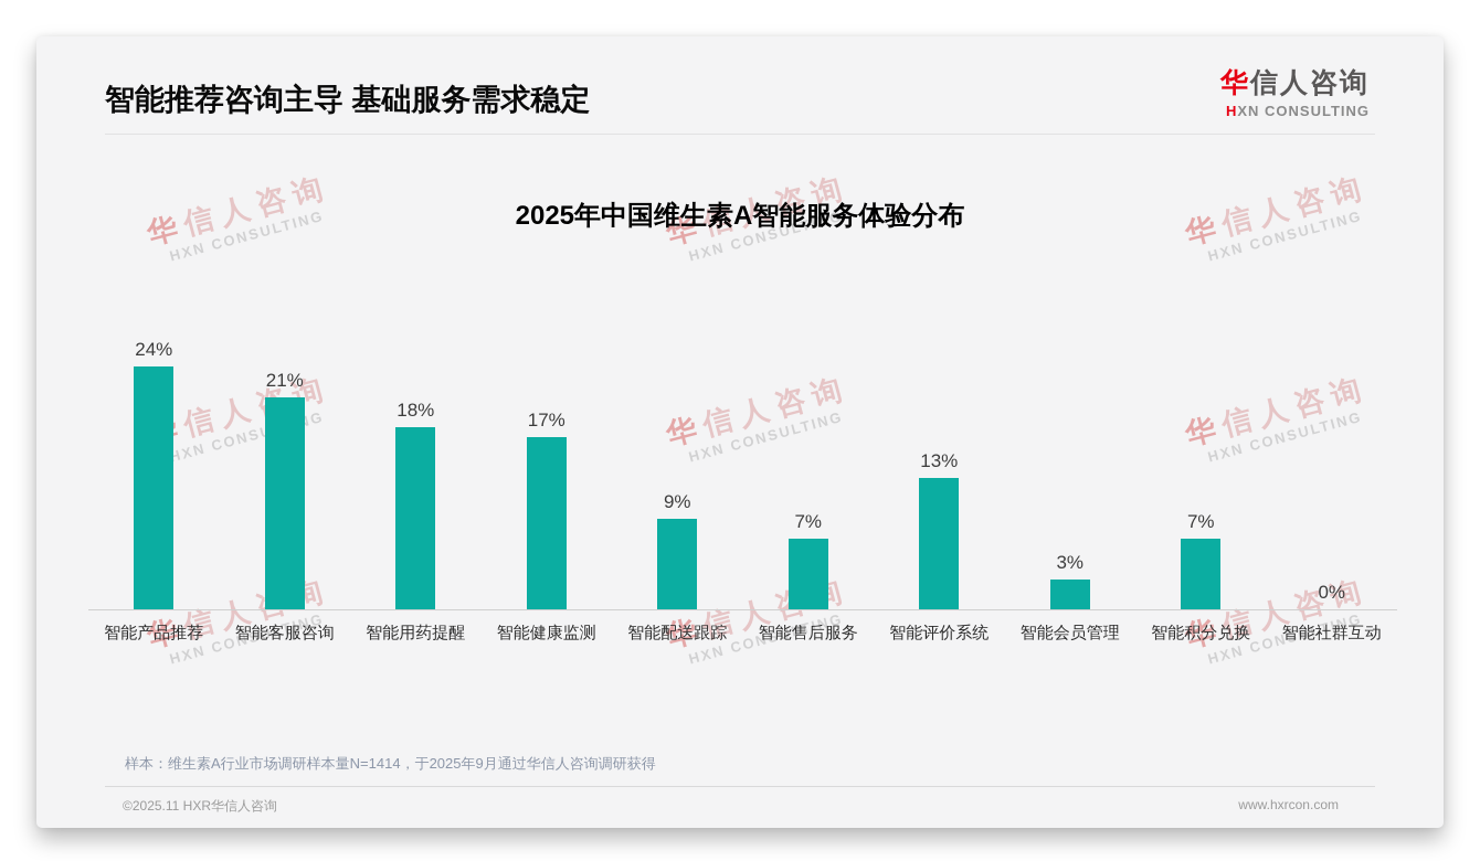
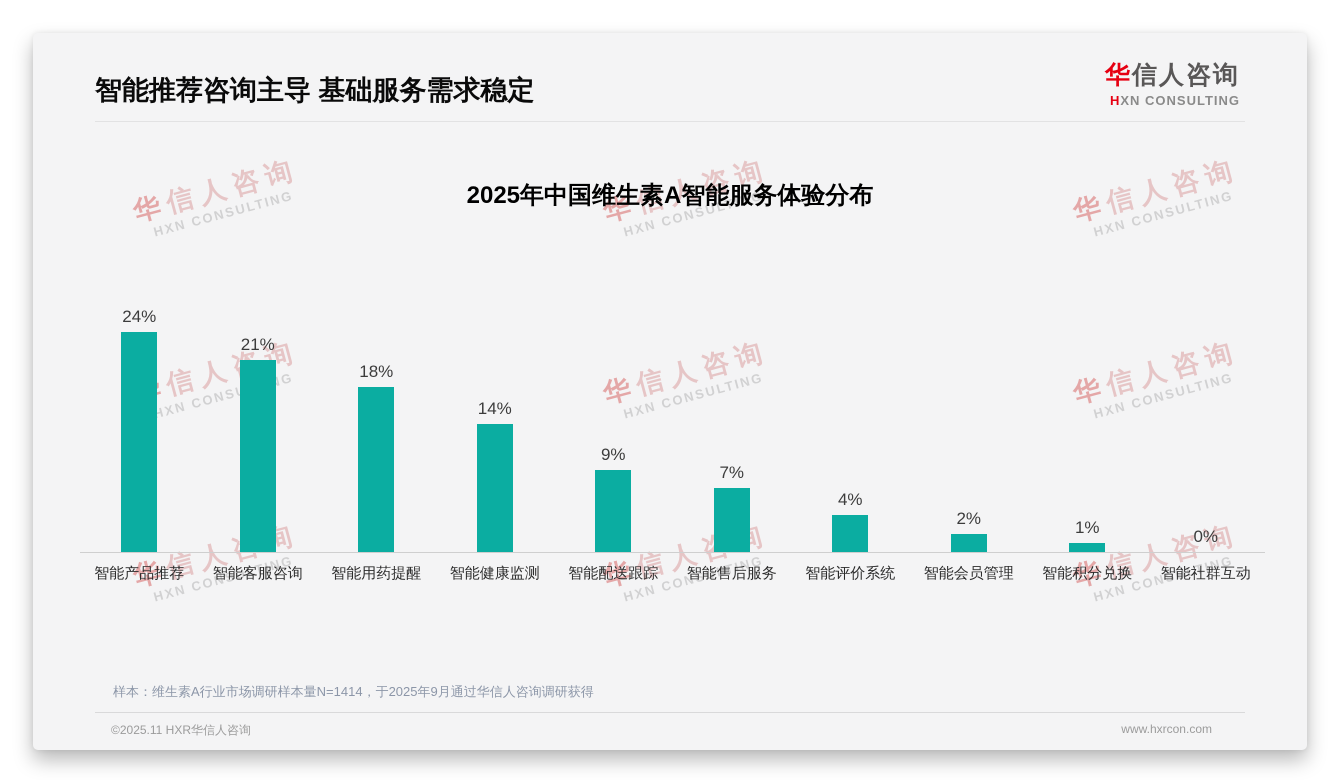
智能健康监测: 17% -> 14%
智能评价系统: 13% -> 4%
智能会员管理: 3% -> 2%
智能积分兑换: 7% -> 1%
